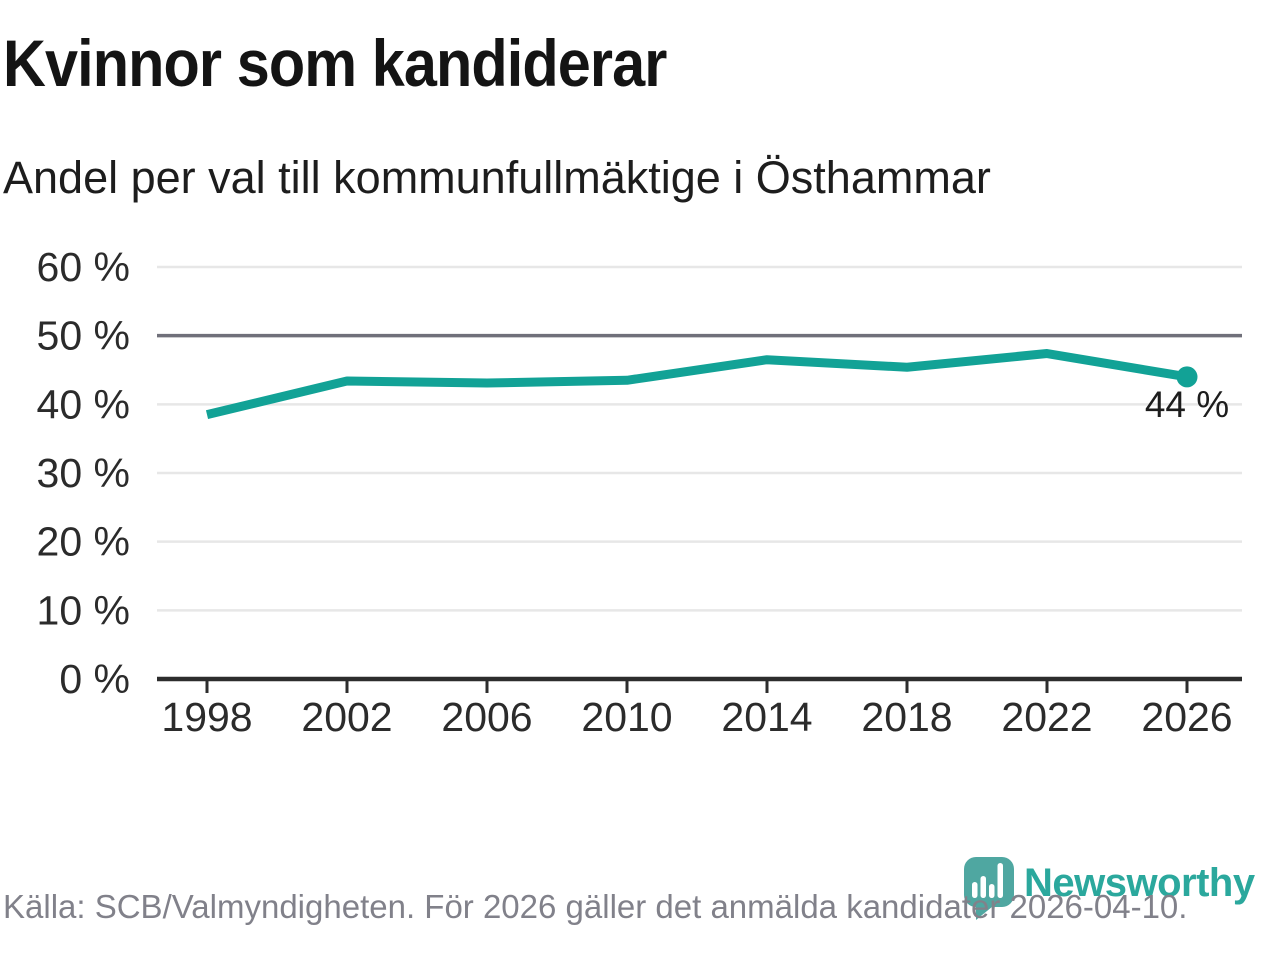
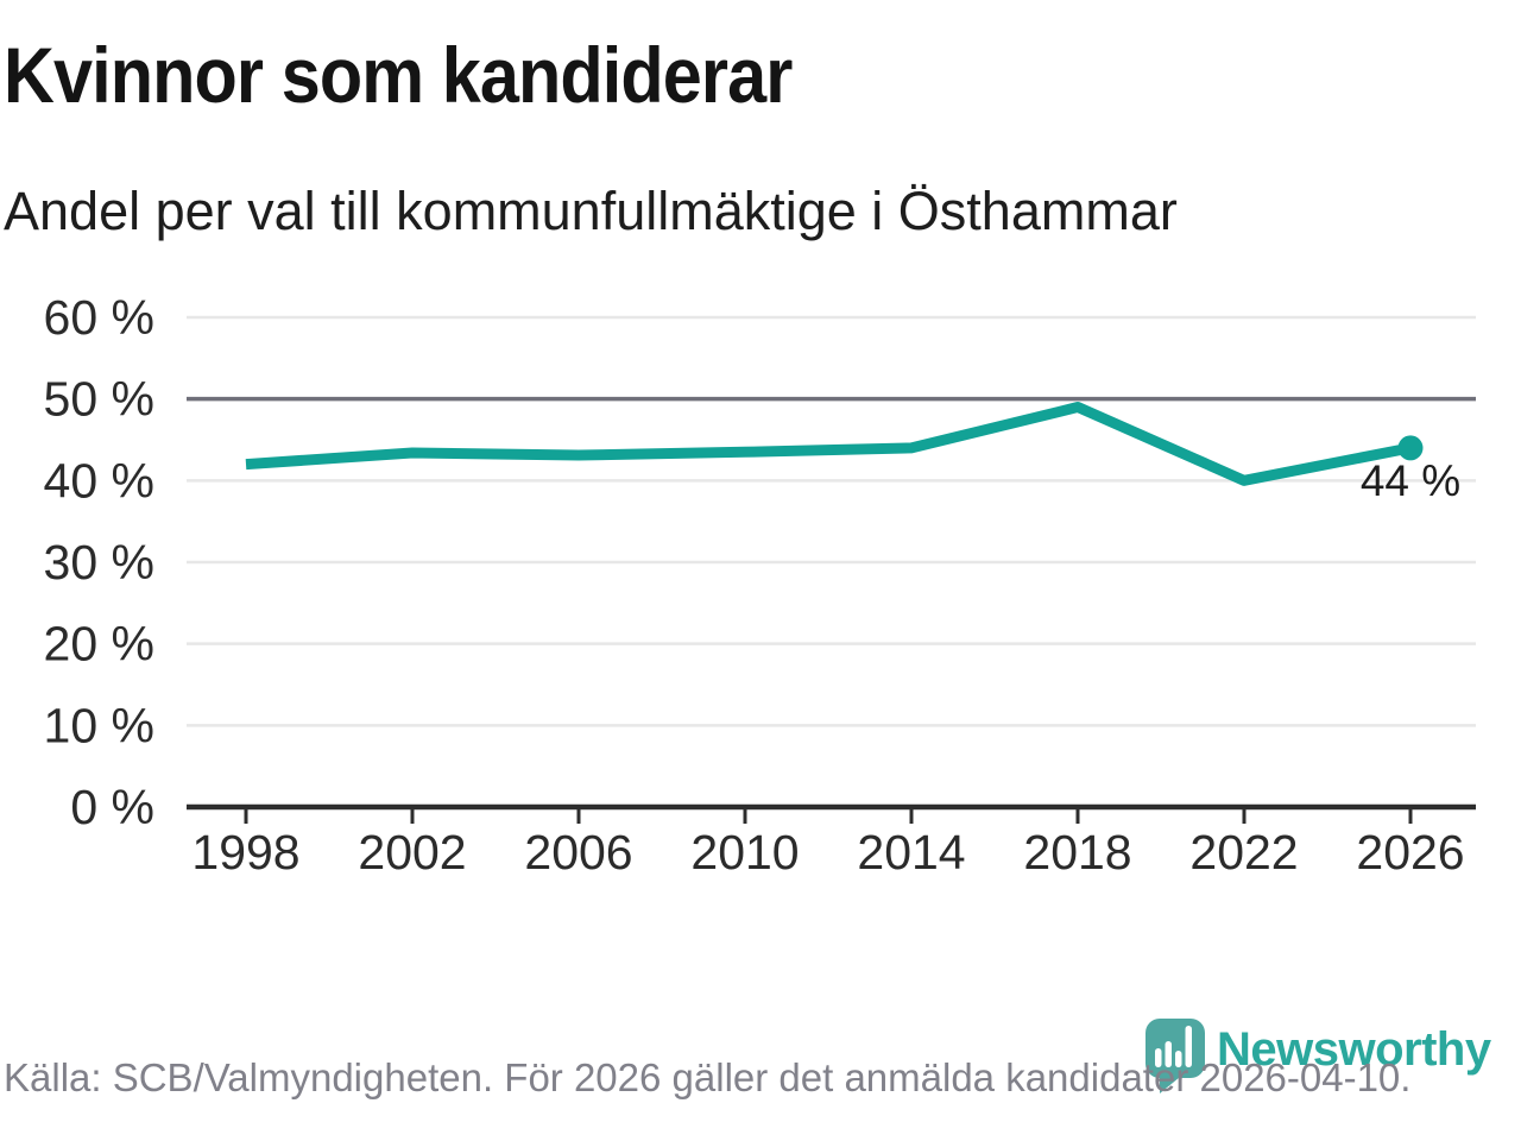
1998: 38% -> 42%
2014: 46% -> 44%
2018: 45% -> 49%
2022: 47% -> 40%
